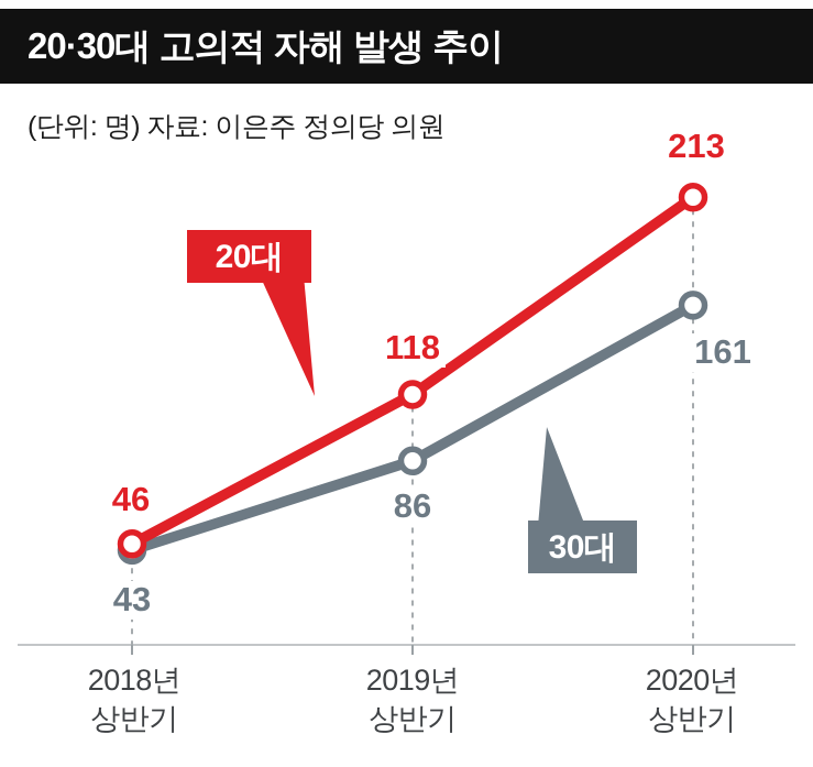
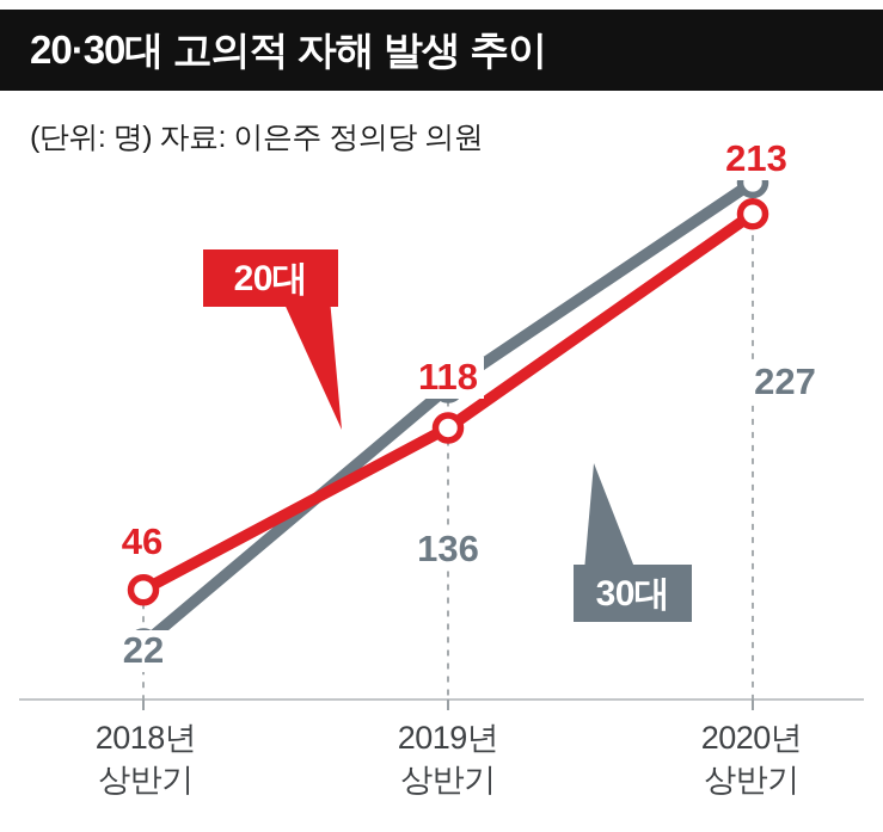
30대/2018년 상반기: 43 -> 22
30대/2019년 상반기: 86 -> 136
30대/2020년 상반기: 161 -> 227
